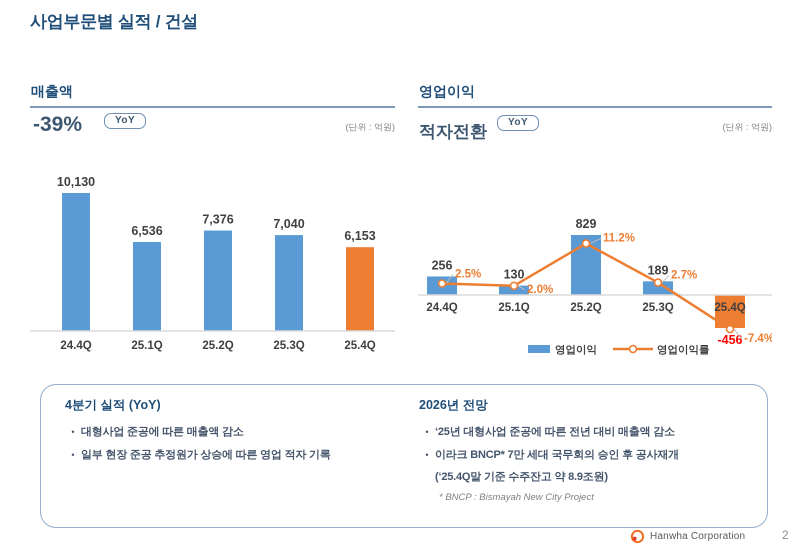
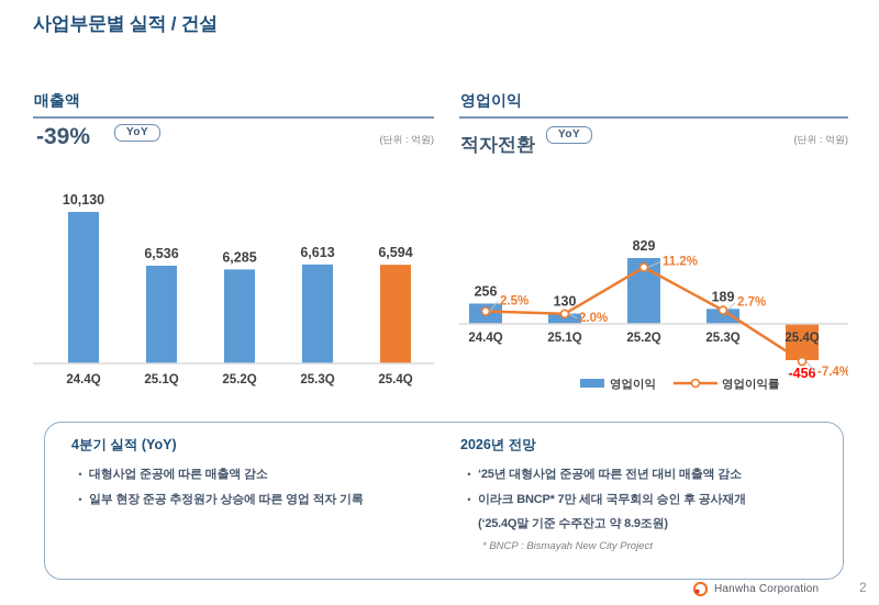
매출액/25.2Q: 7,376 -> 6,285
매출액/25.3Q: 7,040 -> 6,613
매출액/25.4Q: 6,153 -> 6,594
